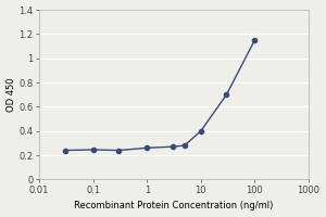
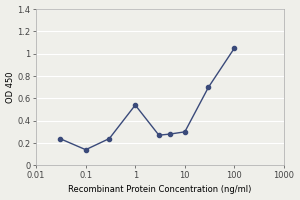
0.1: 0.24 -> 0.14
1: 0.26 -> 0.54
10: 0.40 -> 0.30
100: 1.15 -> 1.05
